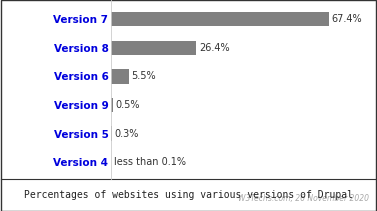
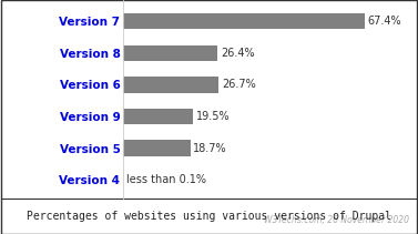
Version 6: 5.5% -> 26.7%
Version 9: 0.5% -> 19.5%
Version 5: 0.3% -> 18.7%
